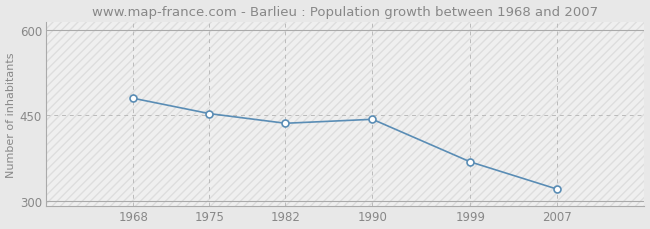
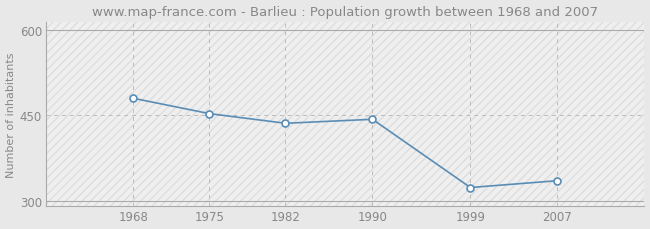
1999: 368 -> 323
2007: 320 -> 335
